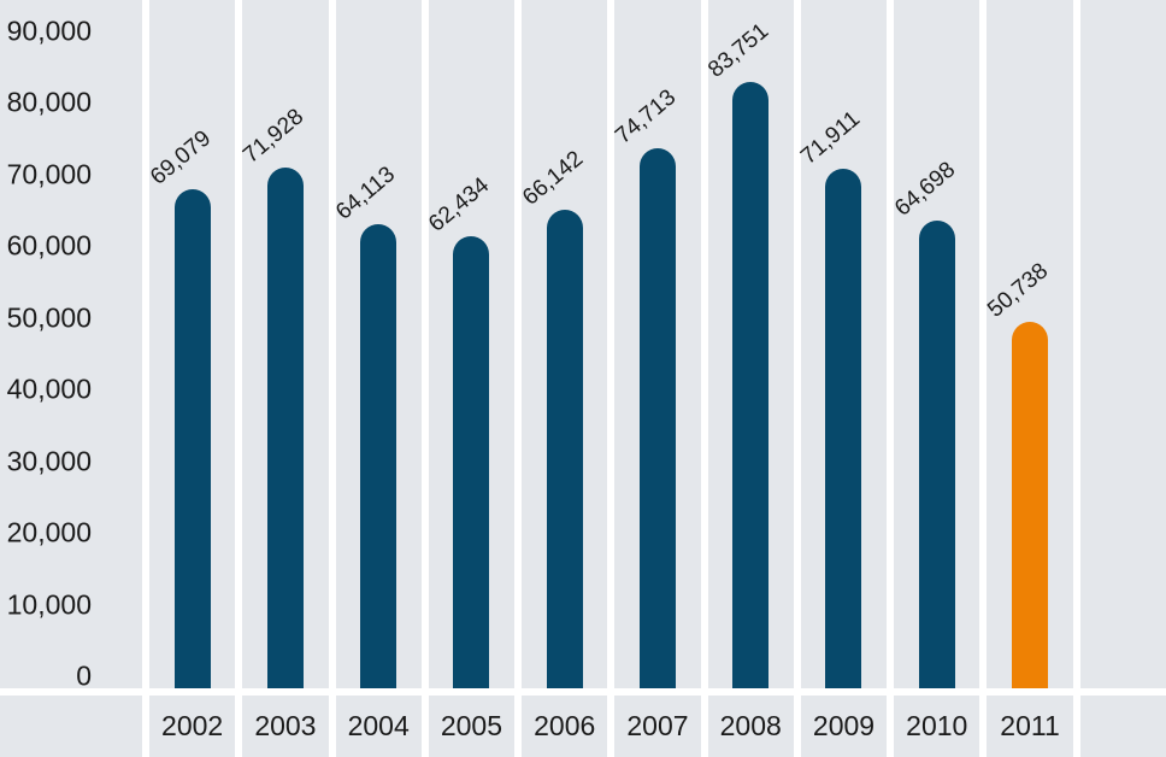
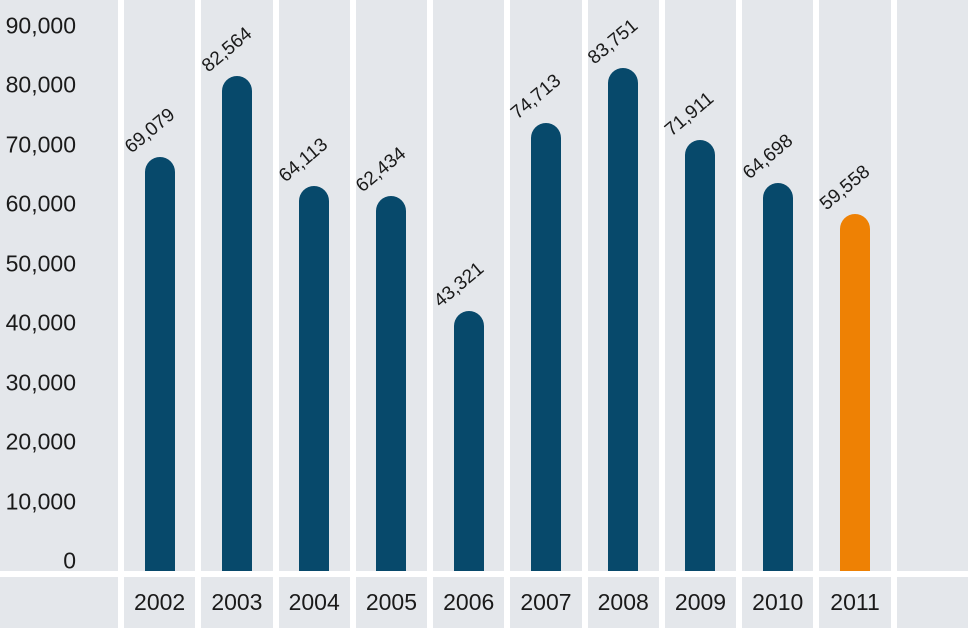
2003: 71,928 -> 82,564
2006: 66,142 -> 43,321
2011: 50,738 -> 59,558
